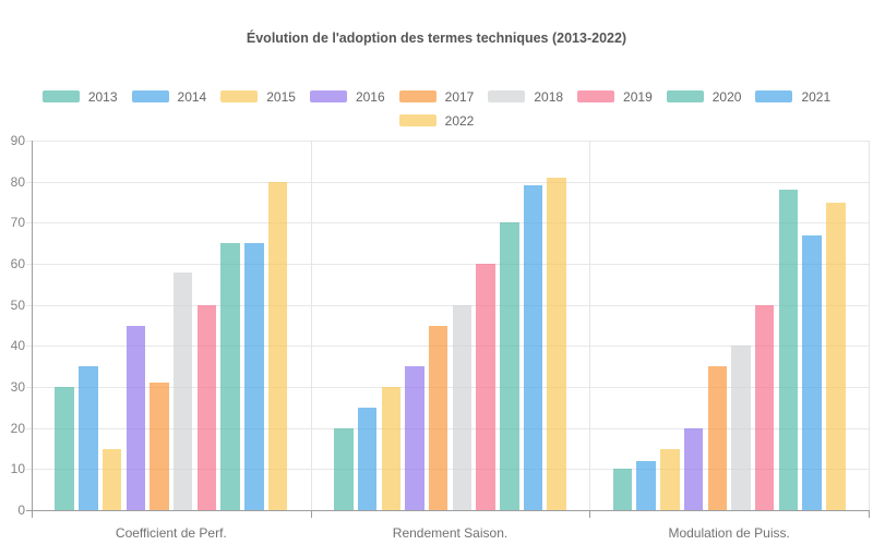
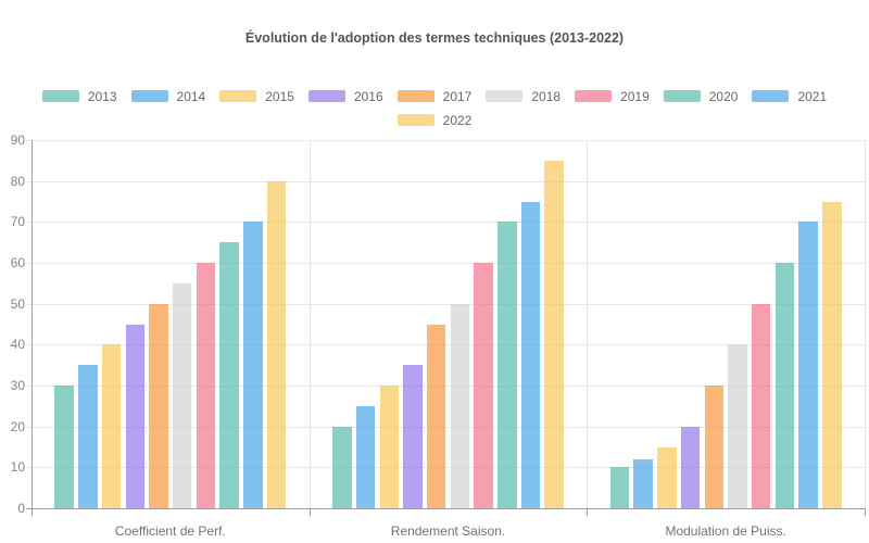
2015/Coefficient de Perf.: 15 -> 40
2017/Coefficient de Perf.: 31 -> 50
2018/Coefficient de Perf.: 58 -> 55
2019/Coefficient de Perf.: 50 -> 60
2021/Coefficient de Perf.: 65 -> 70
2021/Rendement Saison.: 79 -> 75
2022/Rendement Saison.: 81 -> 85
2017/Modulation de Puiss.: 35 -> 30
2020/Modulation de Puiss.: 78 -> 60
2021/Modulation de Puiss.: 67 -> 70
